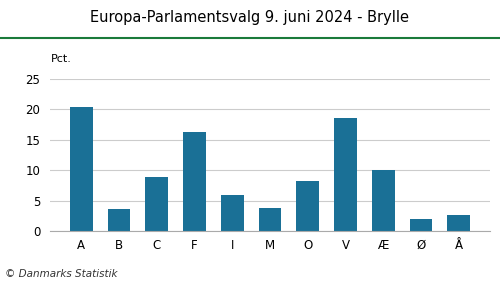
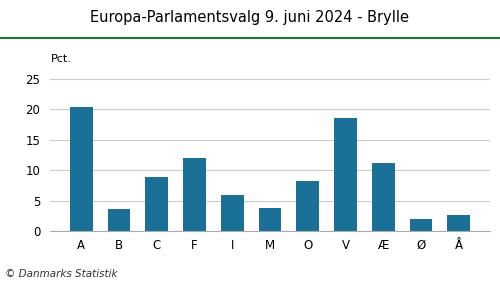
F: 16.3 -> 12.0
Æ: 10.1 -> 11.2
